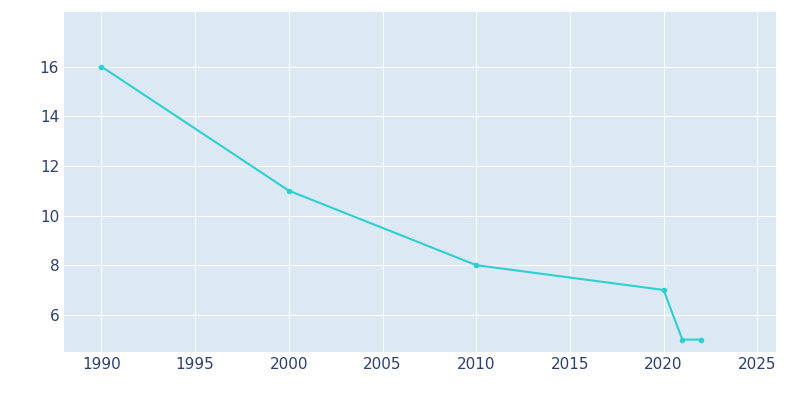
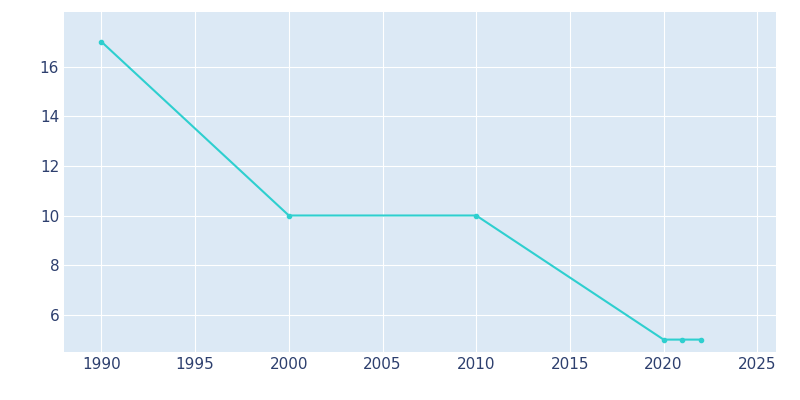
1990: 16 -> 17
2000: 11 -> 10
2010: 8 -> 10
2020: 7 -> 5
